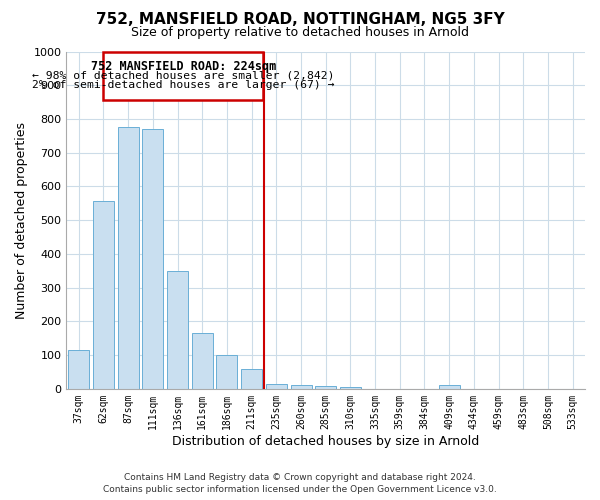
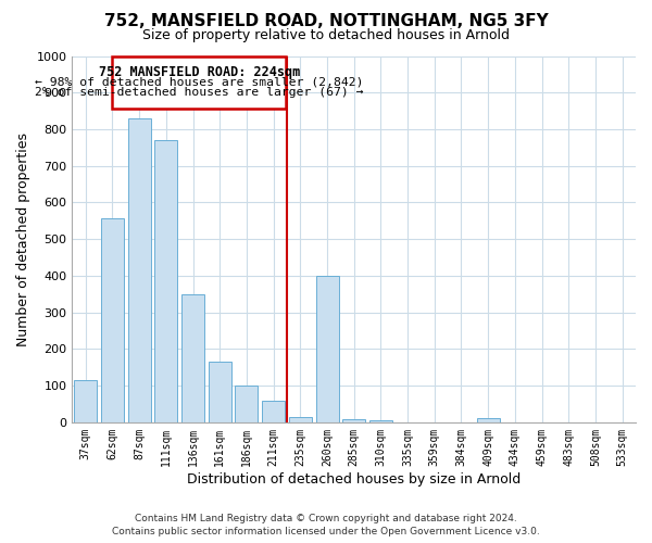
87sqm: 775 -> 830
260sqm: 12 -> 400
